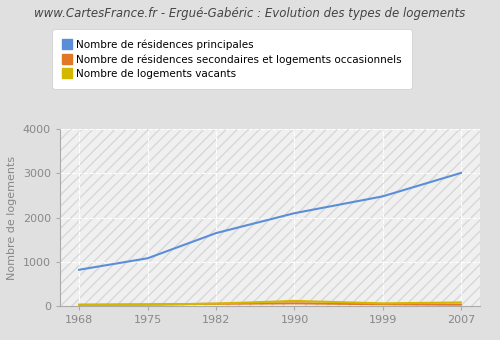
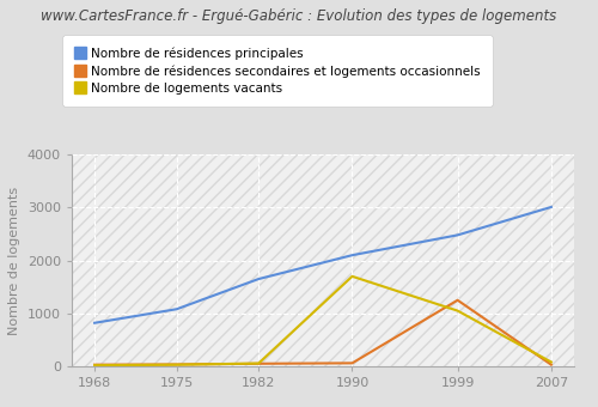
Nombre de logements vacants/1990: 120 -> 1700
Nombre de résidences secondaires et logements occasionnels/1999: 40 -> 1250
Nombre de logements vacants/1999: 60 -> 1050
